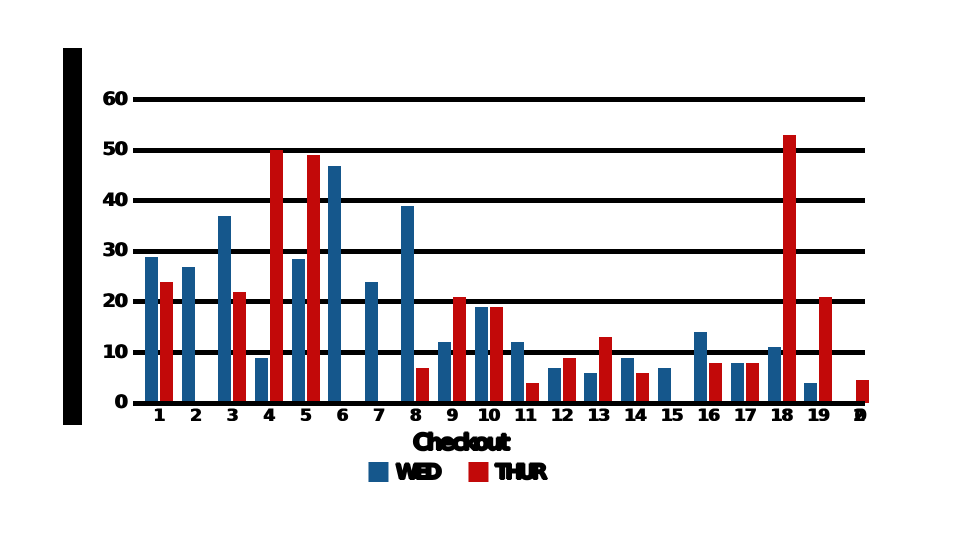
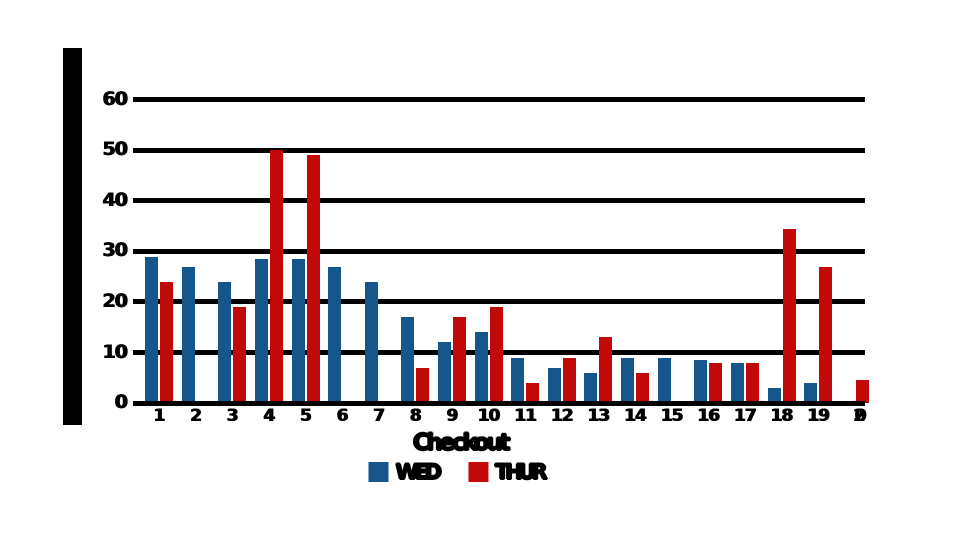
WED/3: 37 -> 24
THUR/3: 22 -> 19
WED/4: 9 -> 28
WED/6: 47 -> 27
WED/8: 39 -> 17
THUR/9: 21 -> 17
WED/10: 19 -> 14
WED/11: 12 -> 9
WED/15: 7 -> 9
WED/16: 14 -> 8
WED/18: 11 -> 3
THUR/18: 53 -> 34
THUR/19: 21 -> 27
